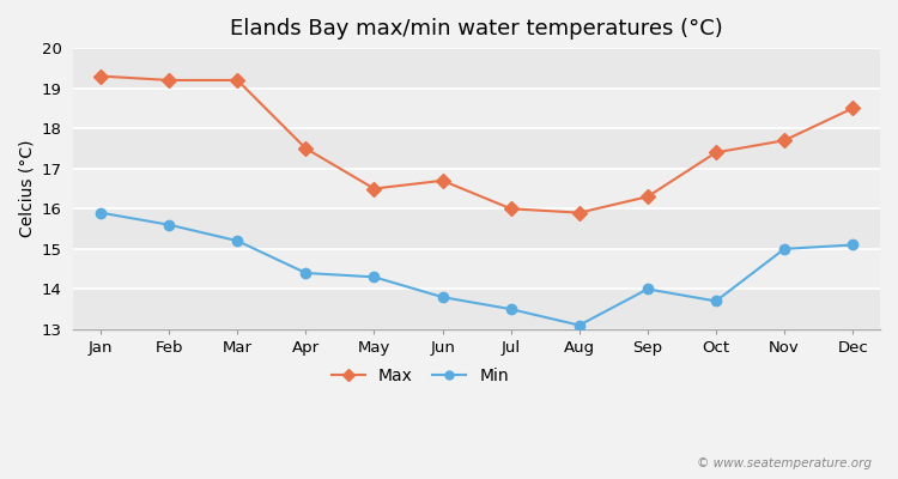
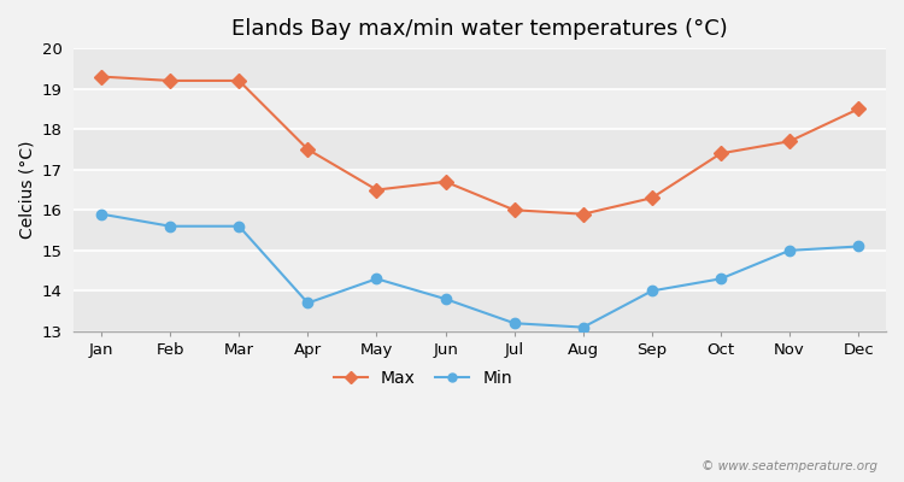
Min/Mar: 15.2 -> 15.6
Min/Apr: 14.4 -> 13.7
Min/Jul: 13.5 -> 13.2
Min/Oct: 13.7 -> 14.3
